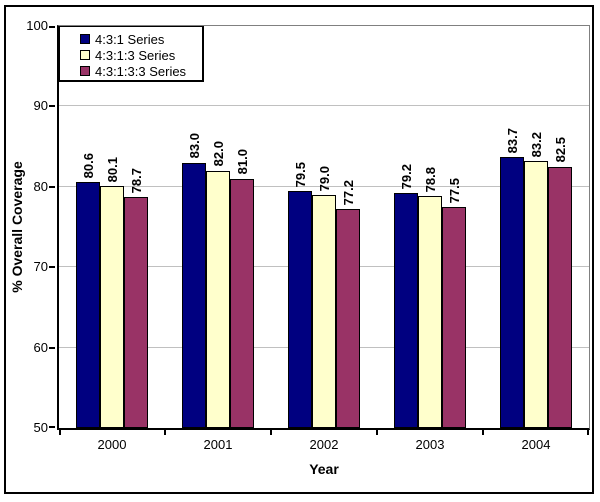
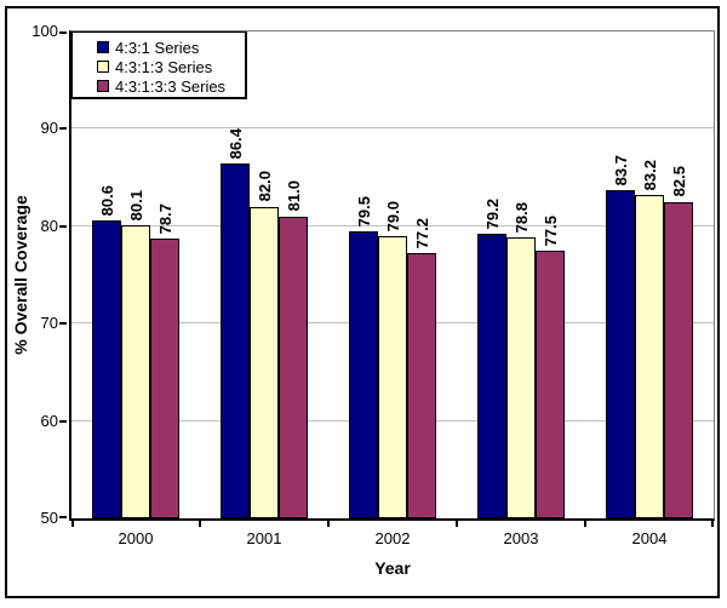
4:3:1 Series/2001: 83.0 -> 86.4
